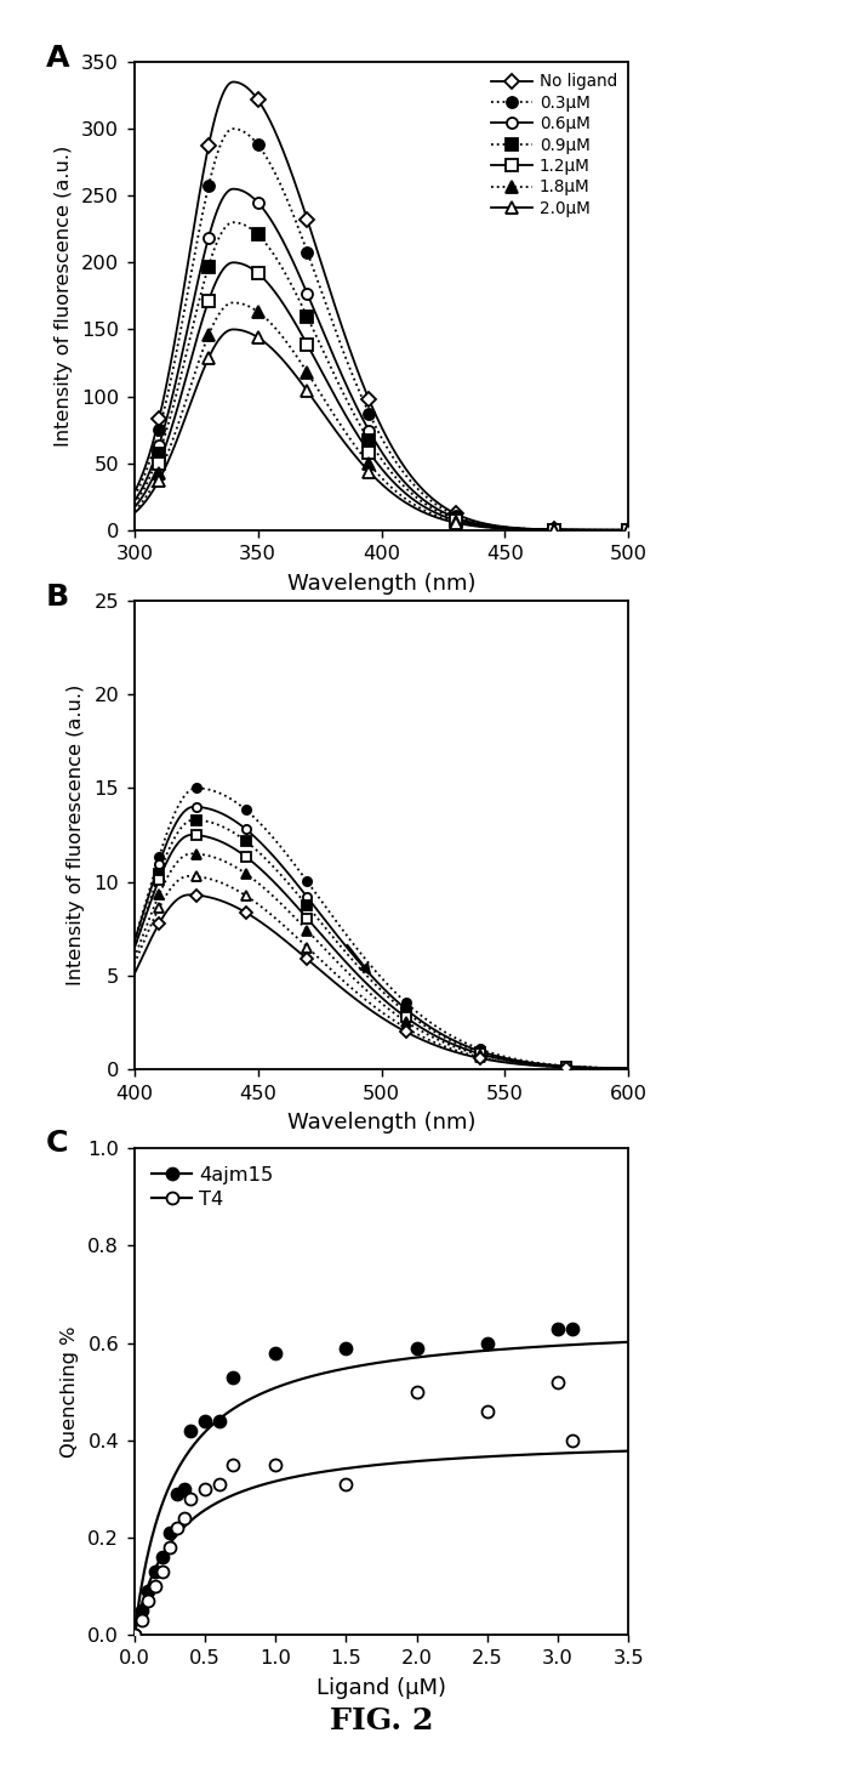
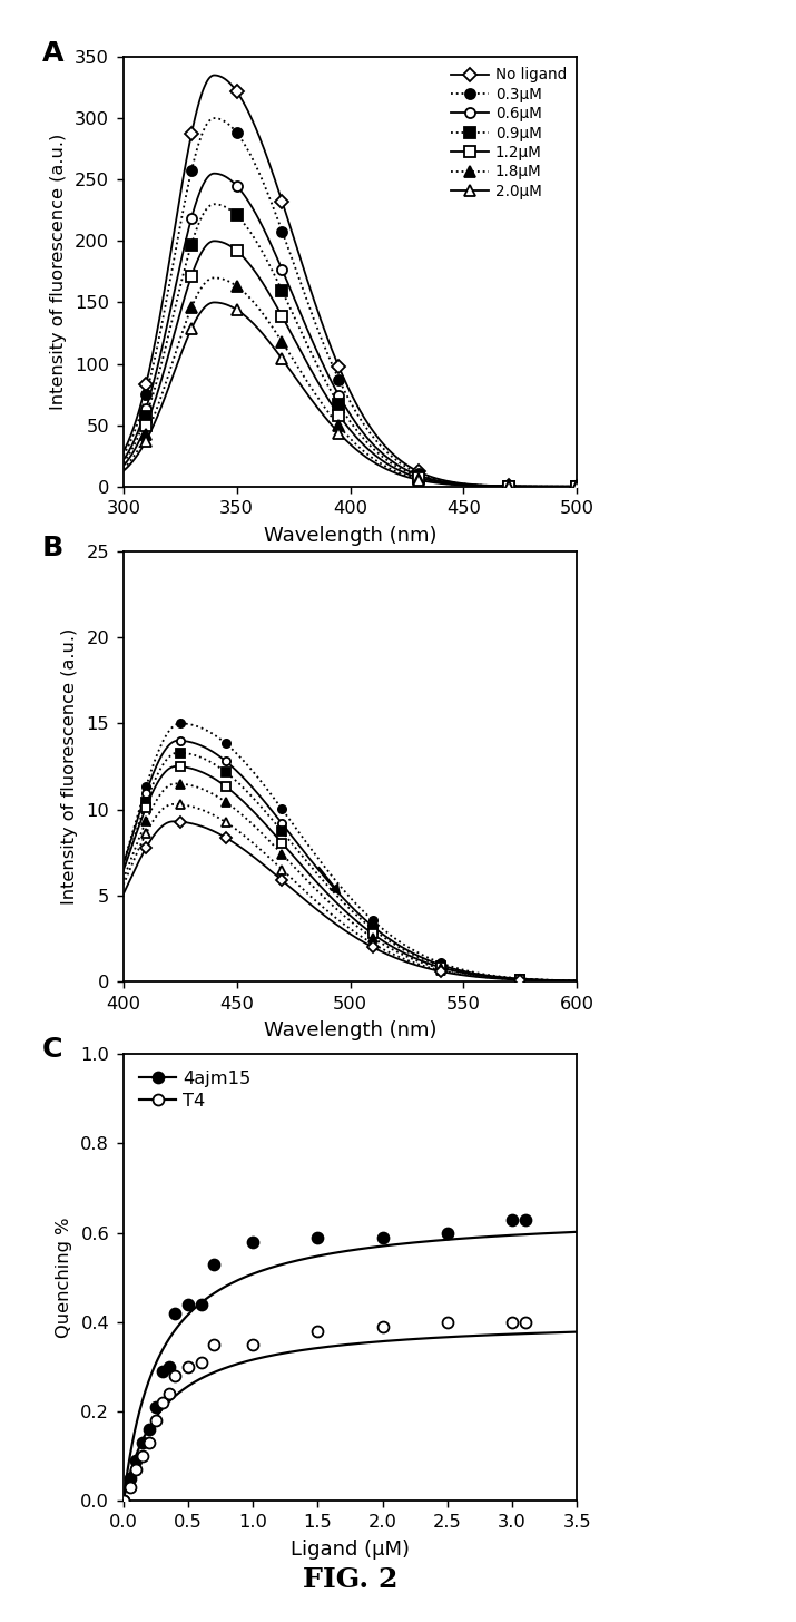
T4/1.5: 0.31 -> 0.38
T4/2.0: 0.50 -> 0.39
T4/2.5: 0.46 -> 0.40
T4/3.0: 0.52 -> 0.40
